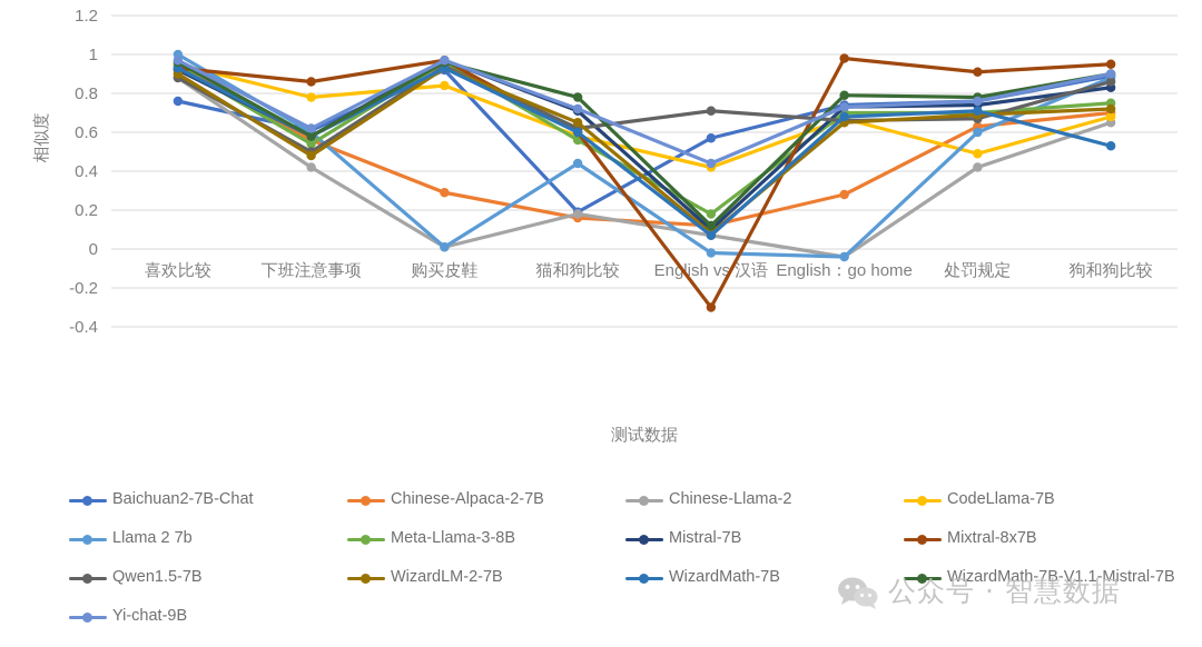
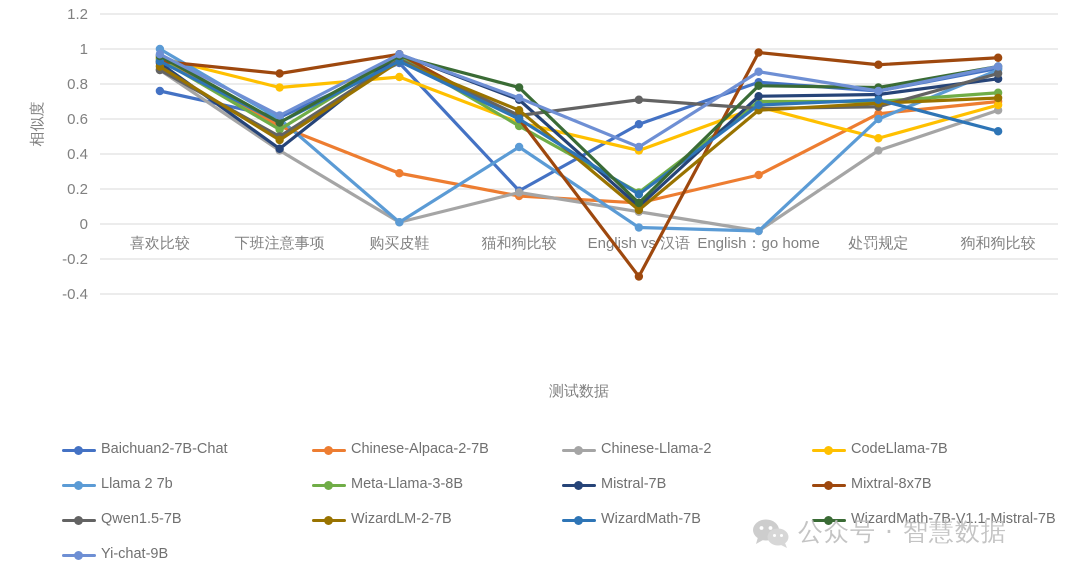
Mistral-7B/下班注意事项: 0.58 -> 0.43
WizardMath-7B/English vs 汉语: 0.07 -> 0.17
Baichuan2-7B-Chat/English：go home: 0.74 -> 0.81
Yi-chat-9B/English：go home: 0.73 -> 0.87
